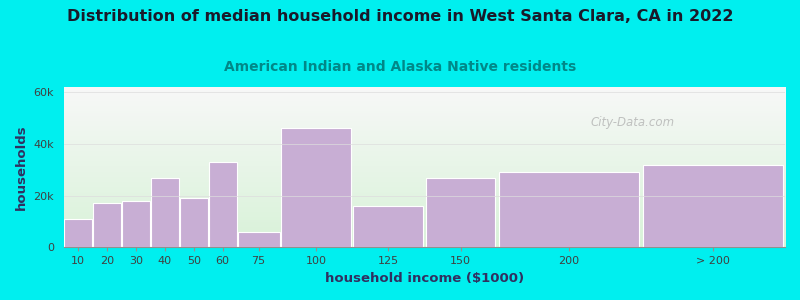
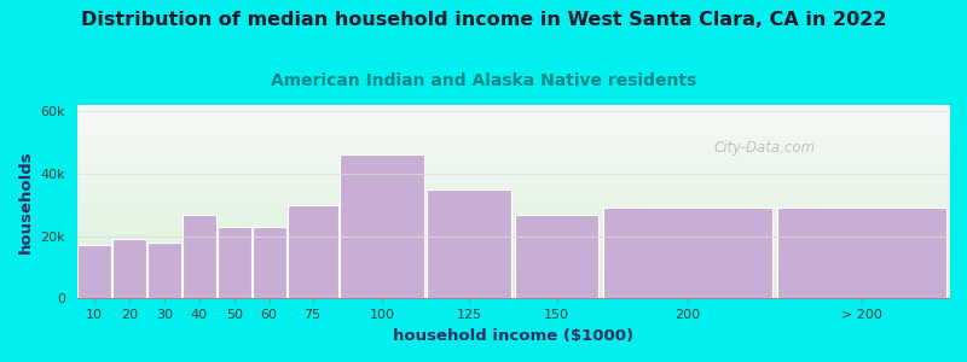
10: 11k -> 17k
20: 17k -> 19k
50: 19k -> 23k
60: 33k -> 23k
75: 6k -> 30k
125: 16k -> 35k
> 200: 32k -> 29k
